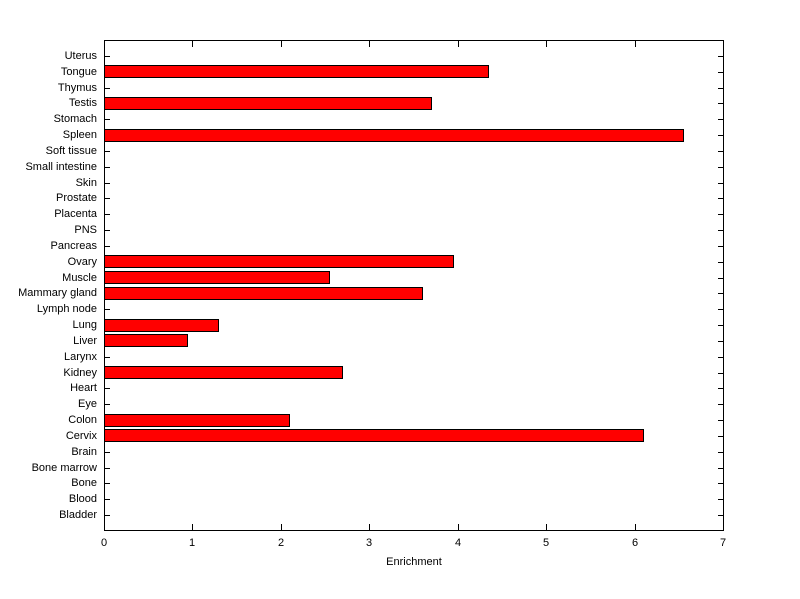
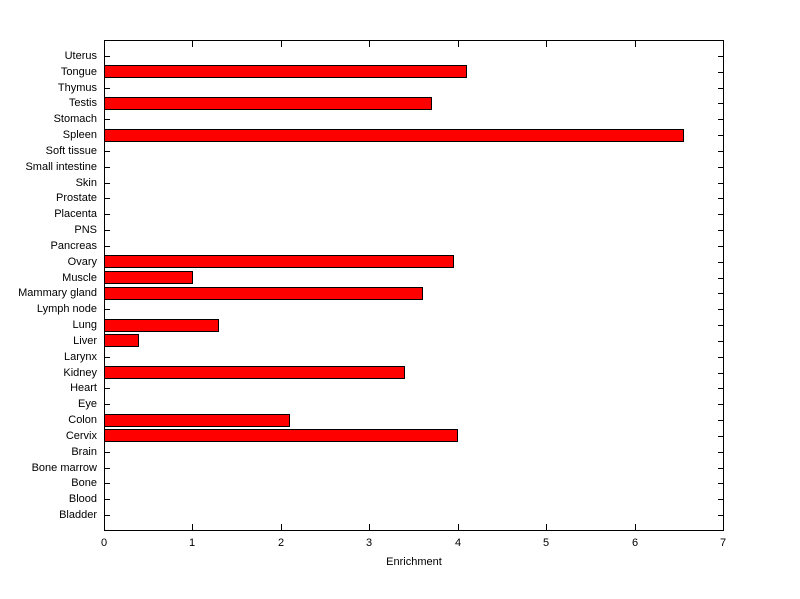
Tongue: 4.3 -> 4.1
Muscle: 2.5 -> 1.0
Liver: 0.9 -> 0.4
Kidney: 2.7 -> 3.4
Cervix: 6.1 -> 4.0
